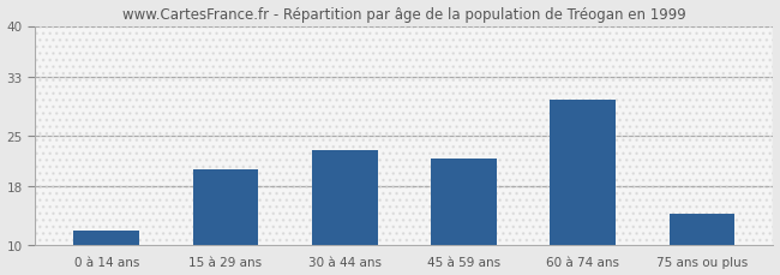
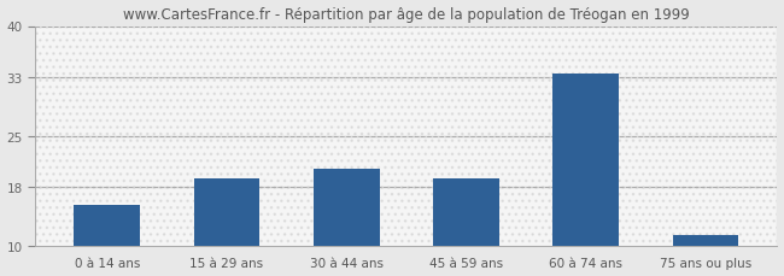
0 à 14 ans: 12.0 -> 15.5
15 à 29 ans: 20.4 -> 19.2
30 à 44 ans: 23.0 -> 20.5
45 à 59 ans: 21.8 -> 19.2
60 à 74 ans: 29.8 -> 33.5
75 ans ou plus: 14.2 -> 11.4
